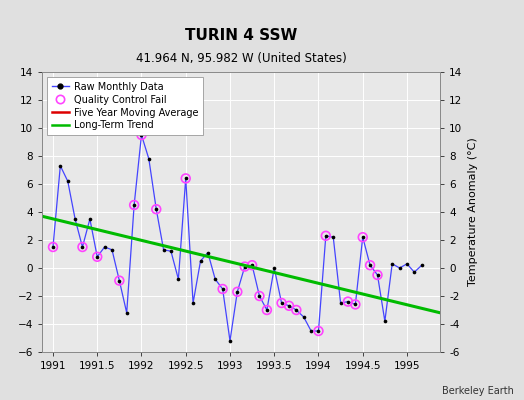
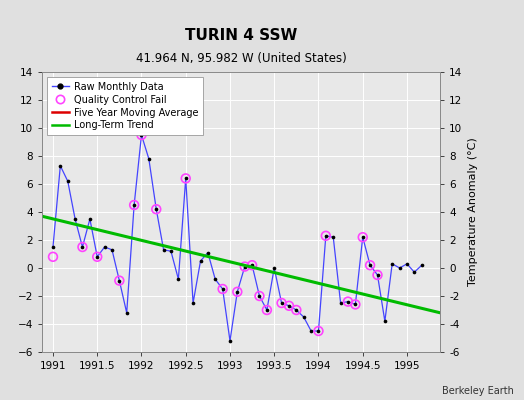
Quality Control Fail/1991: 1.5 -> 0.8
